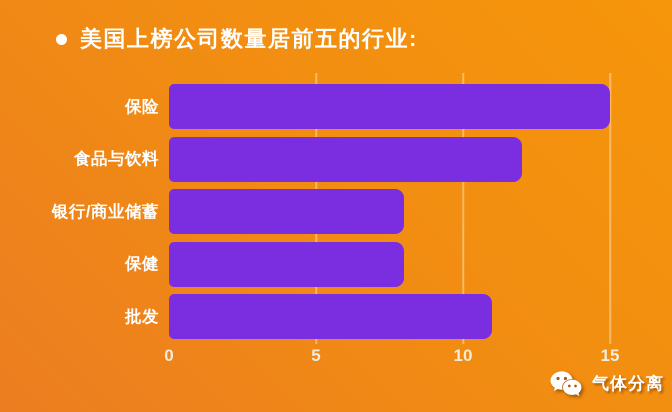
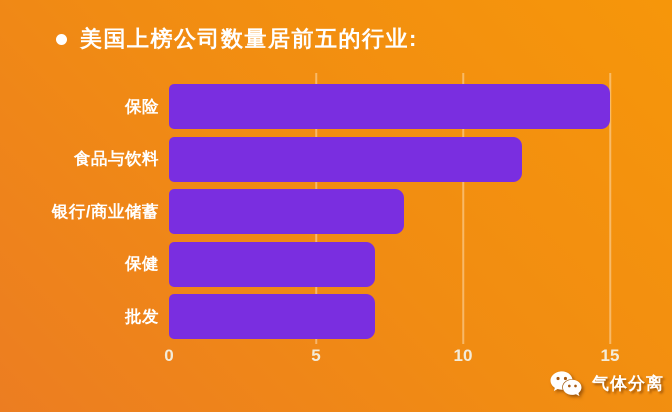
保健: 8 -> 7
批发: 11 -> 7
